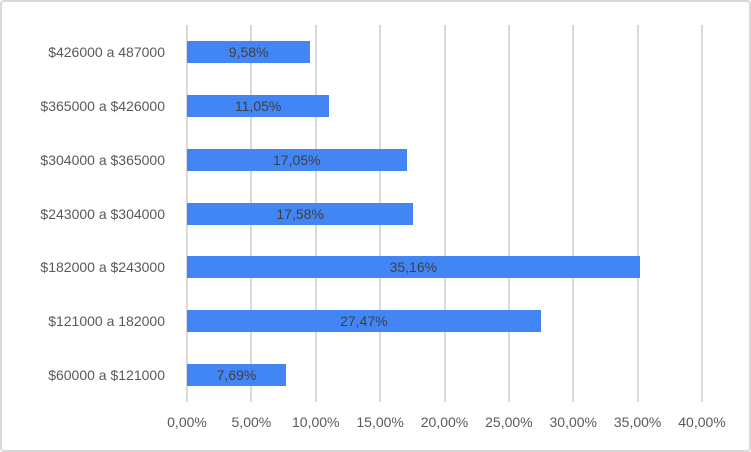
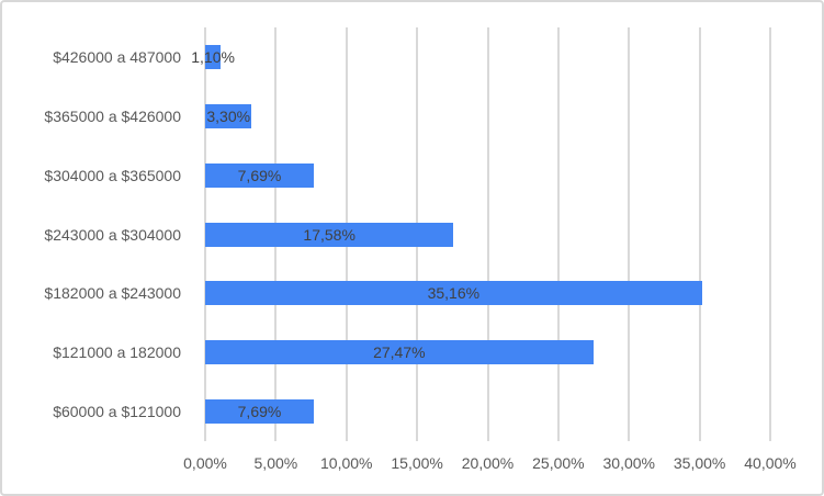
$426000 a 487000: 9,58% -> 1,10%
$365000 a $426000: 11,05% -> 3,30%
$304000 a $365000: 17,05% -> 7,69%
